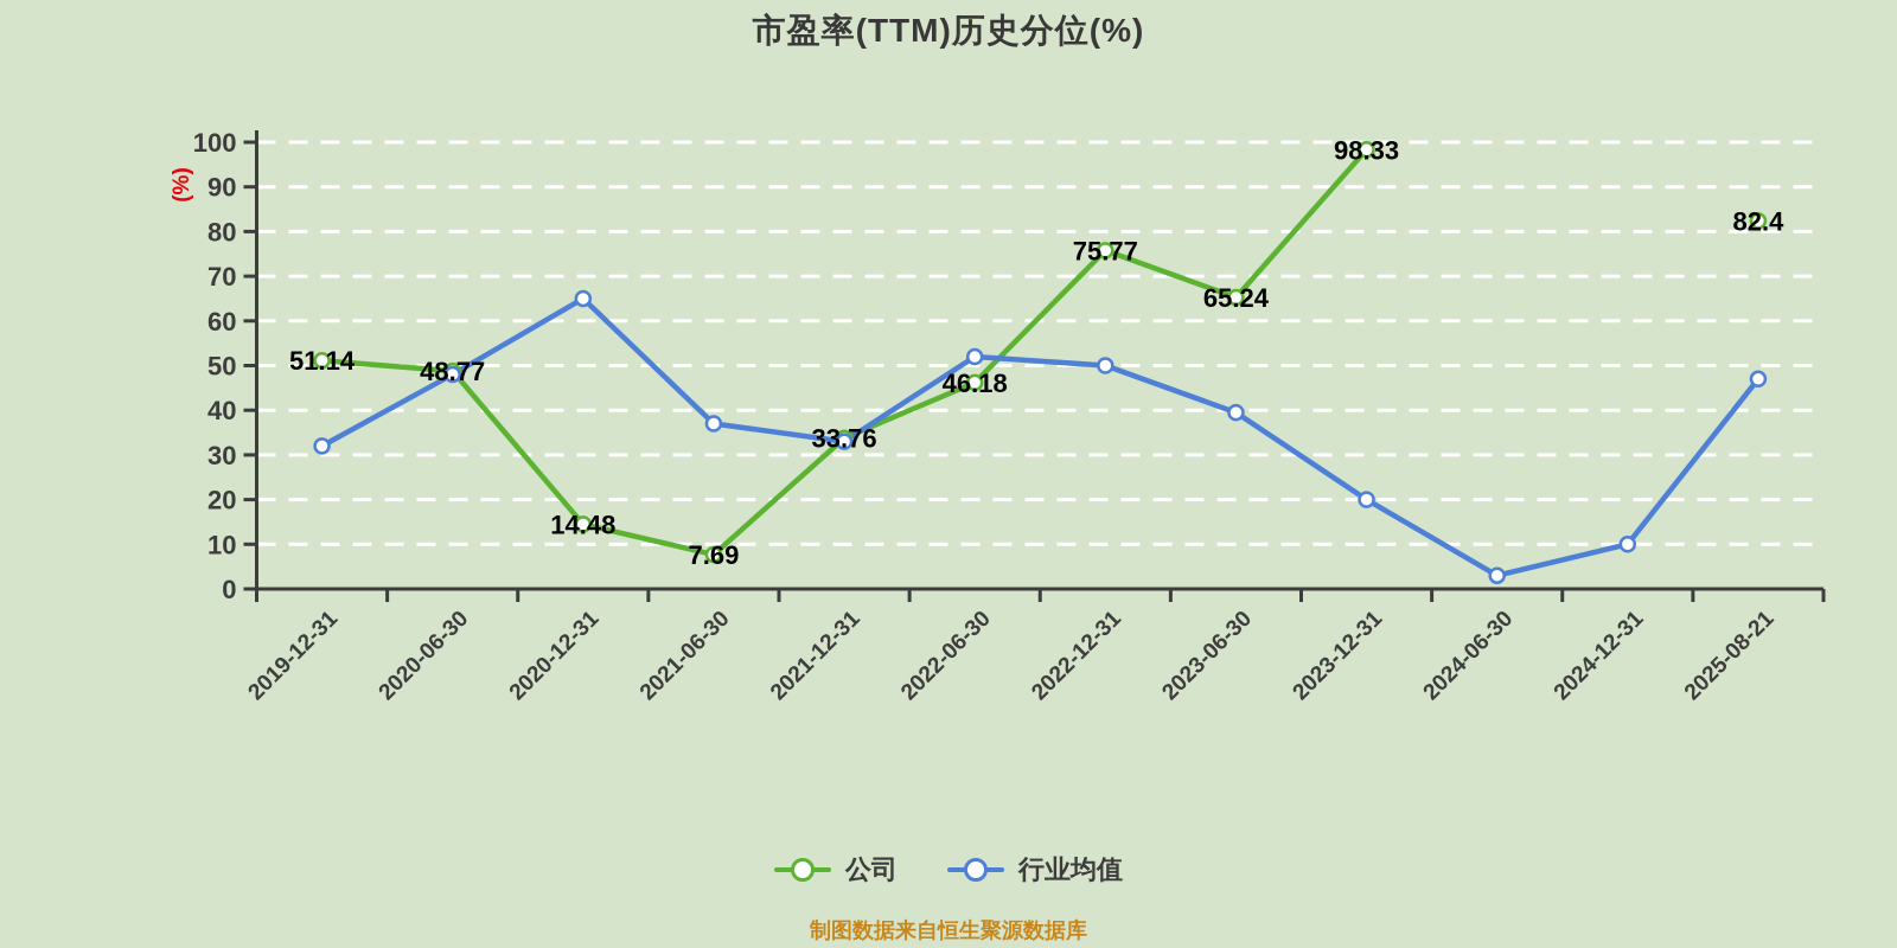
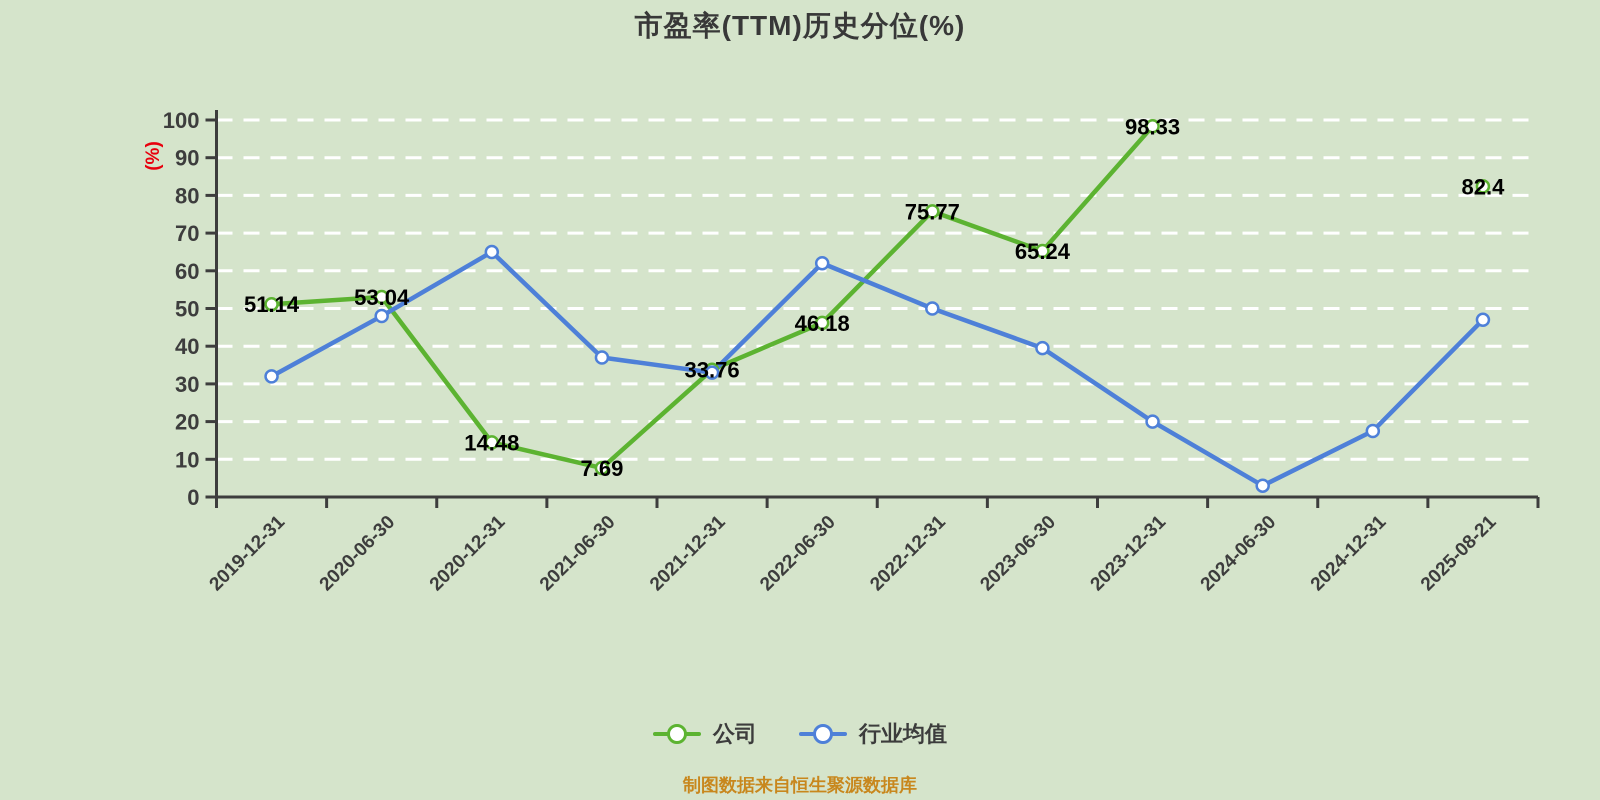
公司/2020-06-30: 48.77 -> 53.04
行业均值/2022-06-30: 52 -> 62
行业均值/2024-12-31: 10 -> 18
